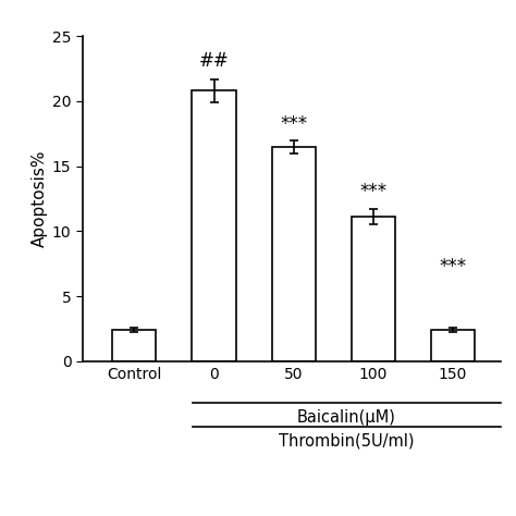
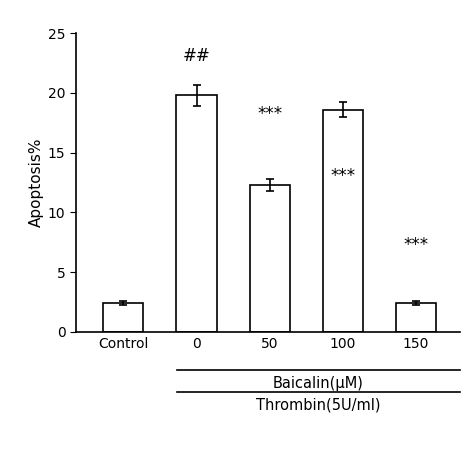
0: 20.8 -> 19.8
50: 16.5 -> 12.3
100: 11.1 -> 18.6
